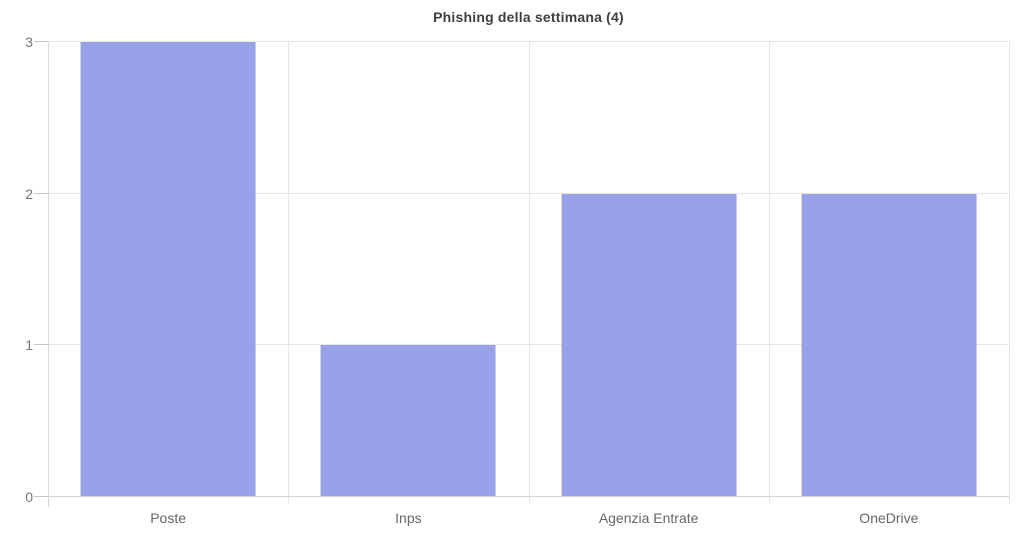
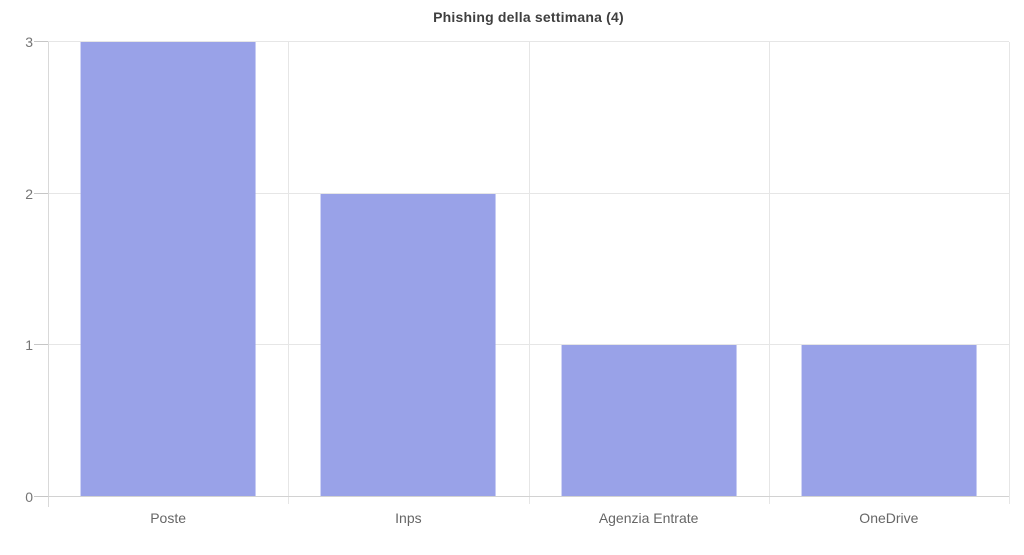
Inps: 1 -> 2
Agenzia Entrate: 2 -> 1
OneDrive: 2 -> 1
